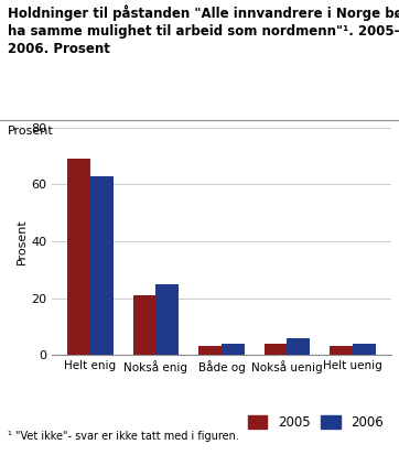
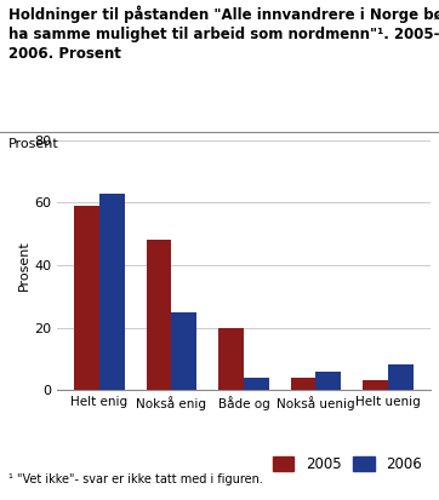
2005/Helt enig: 69 -> 59
2005/Nokså enig: 21 -> 48
2005/Både og: 3 -> 20
2006/Helt uenig: 4 -> 8
